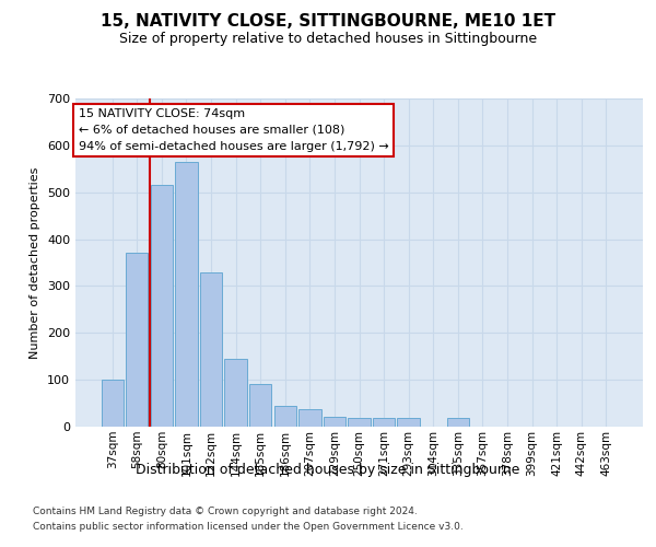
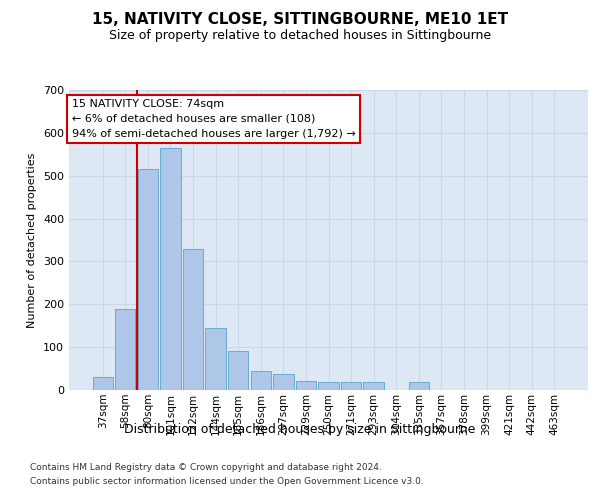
37sqm: 100 -> 30
58sqm: 370 -> 190
